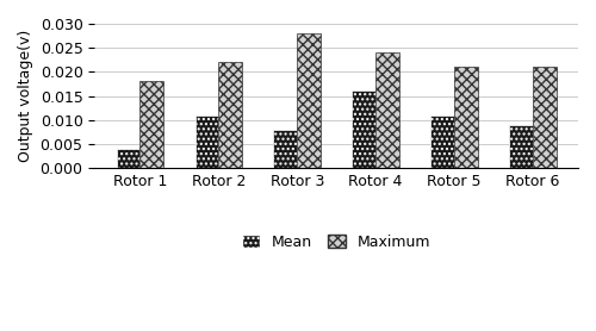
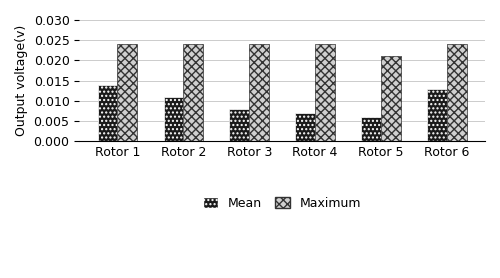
Mean/Rotor 1: 0.004 -> 0.014
Maximum/Rotor 1: 0.018 -> 0.024
Maximum/Rotor 2: 0.022 -> 0.024
Maximum/Rotor 3: 0.028 -> 0.024
Mean/Rotor 4: 0.016 -> 0.007
Mean/Rotor 5: 0.011 -> 0.006
Mean/Rotor 6: 0.009 -> 0.013
Maximum/Rotor 6: 0.021 -> 0.024
